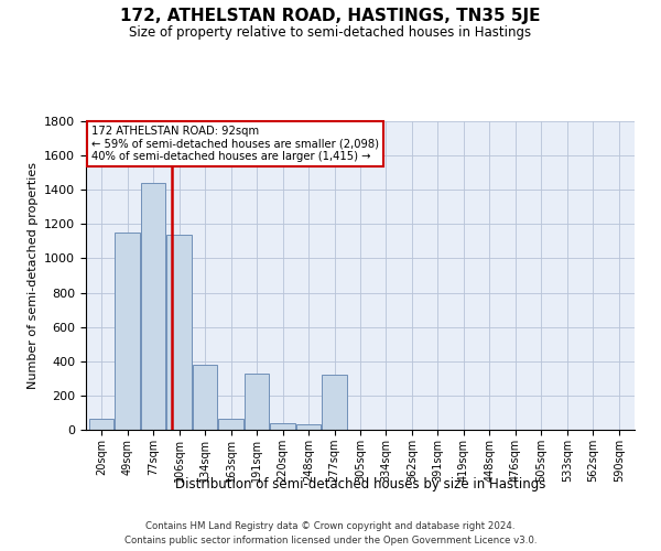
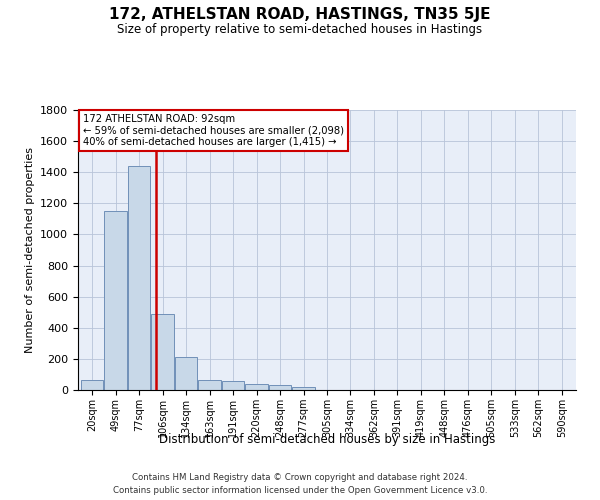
106sqm: 1140 -> 490
134sqm: 380 -> 210
191sqm: 330 -> 60
277sqm: 320 -> 20
